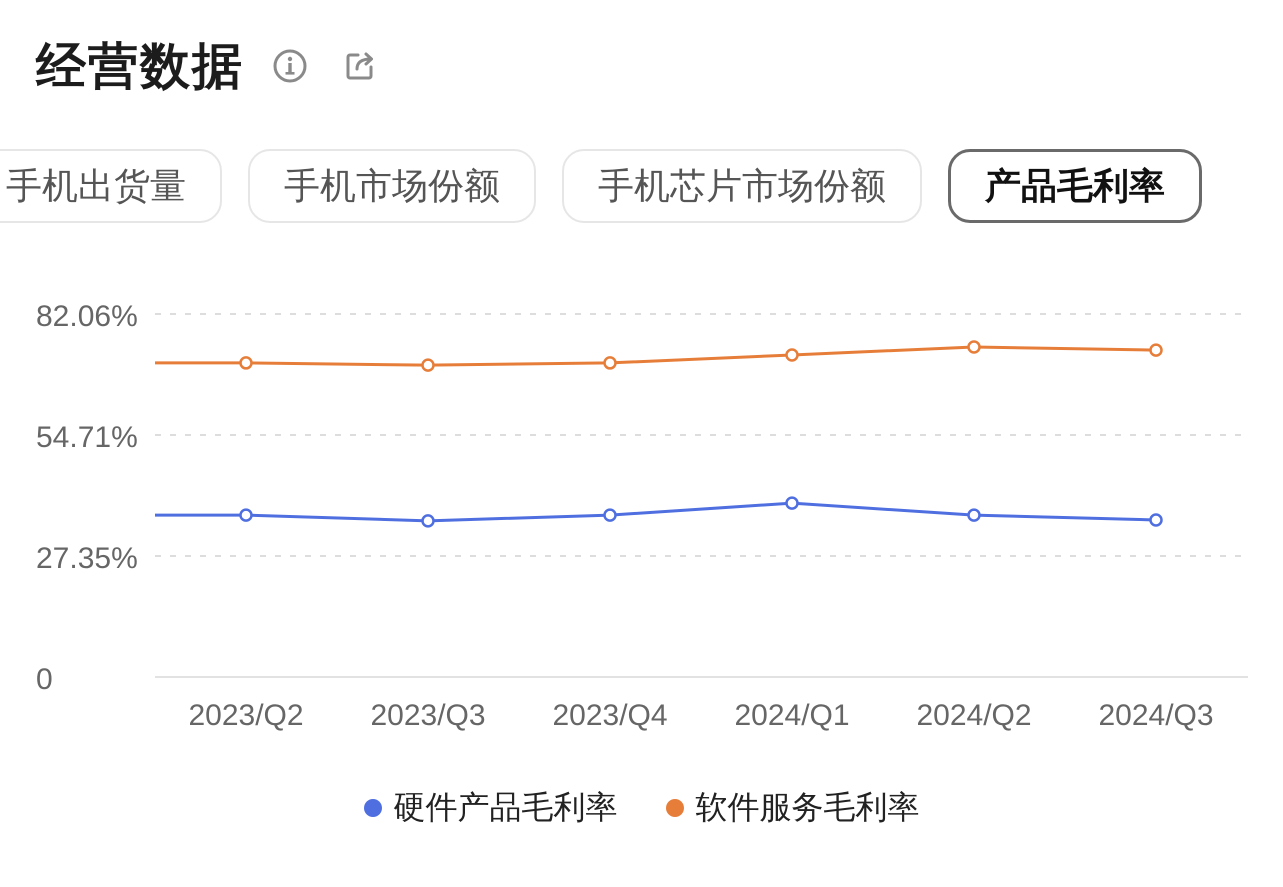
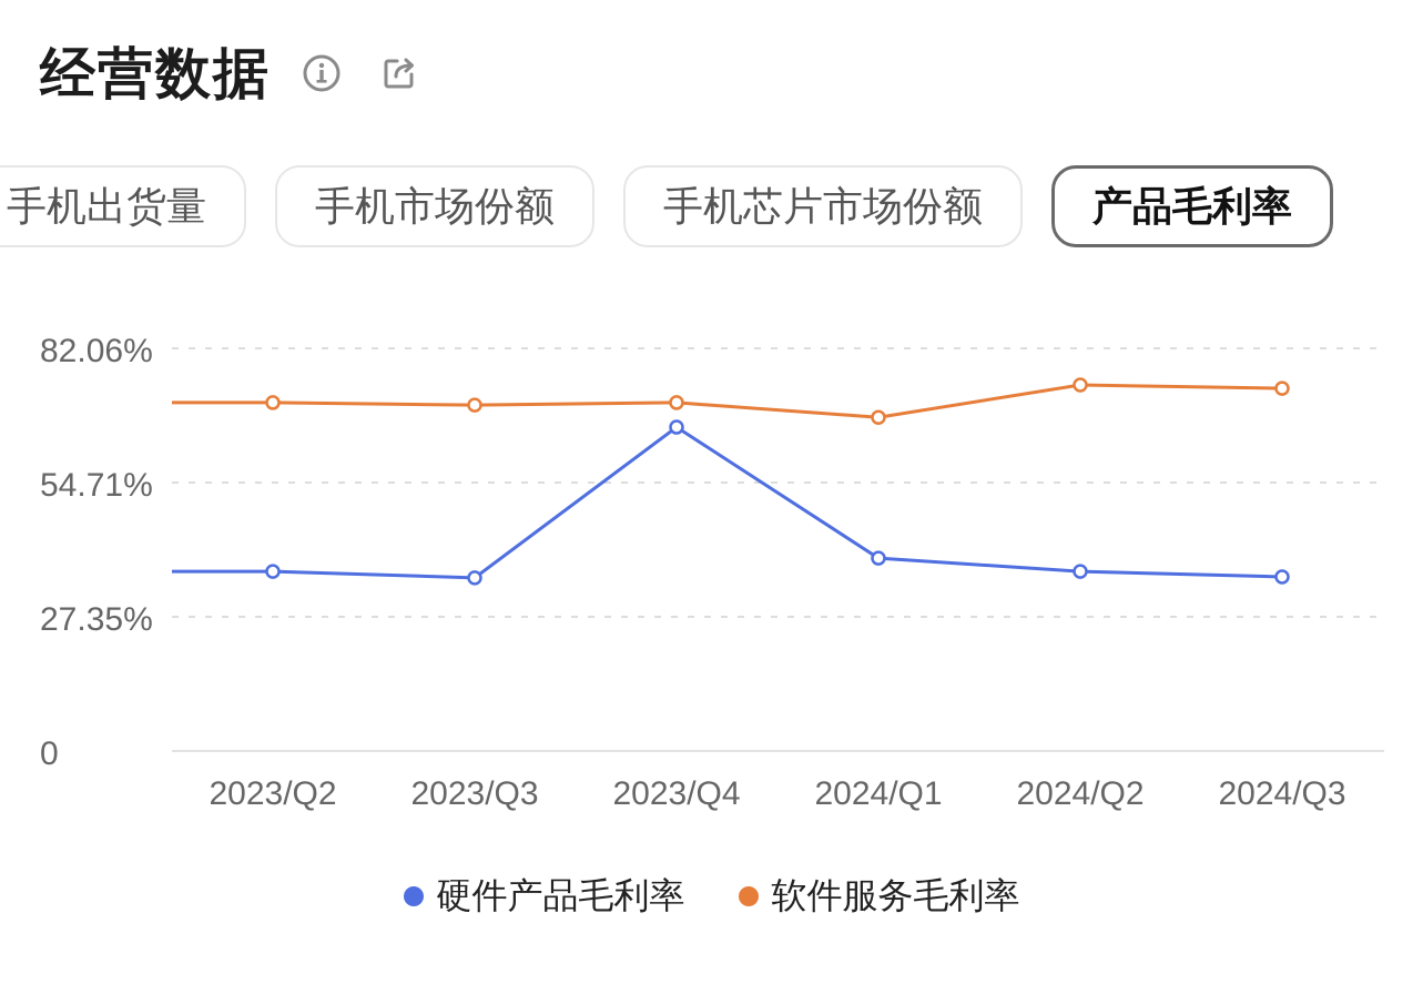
硬件产品毛利率/2023/Q4: 37% -> 66%
软件服务毛利率/2024/Q1: 73% -> 68%
